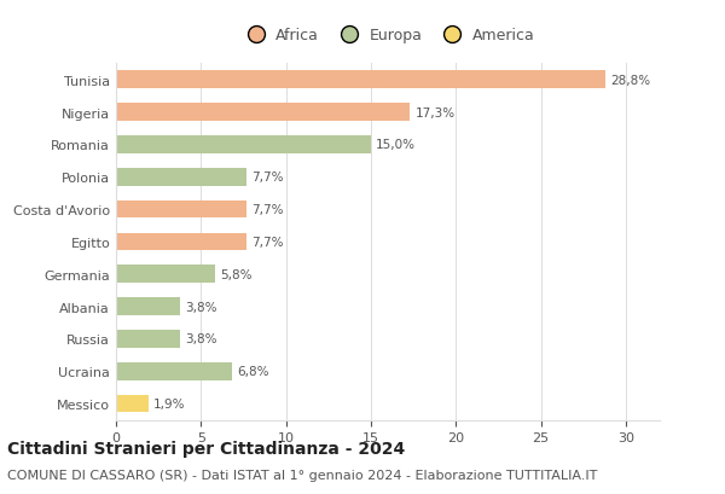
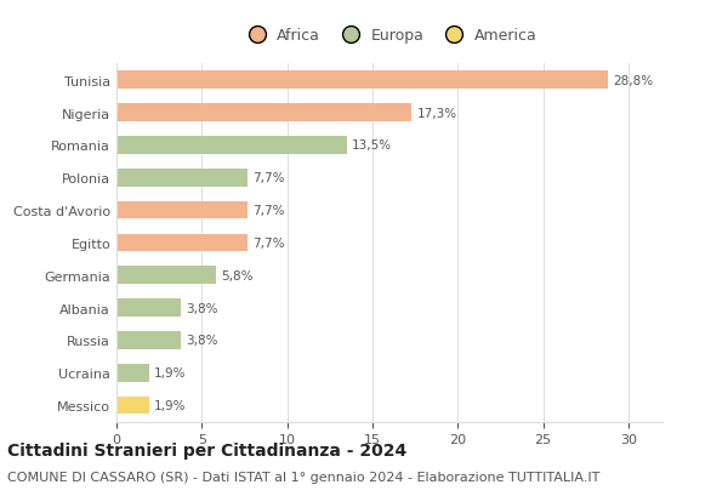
Romania: 15,0% -> 13,5%
Ucraina: 6,8% -> 1,9%
